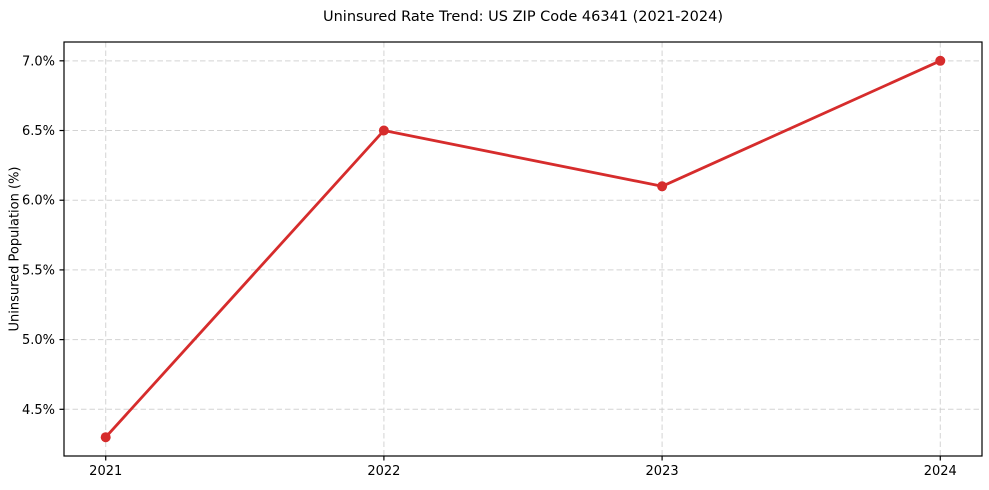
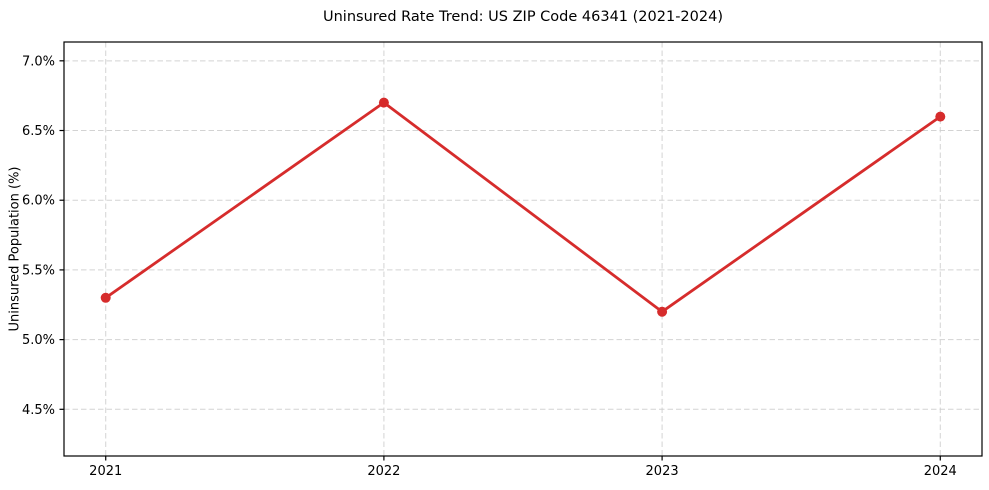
2021: 4.3% -> 5.3%
2022: 6.5% -> 6.7%
2023: 6.1% -> 5.2%
2024: 7.0% -> 6.6%
